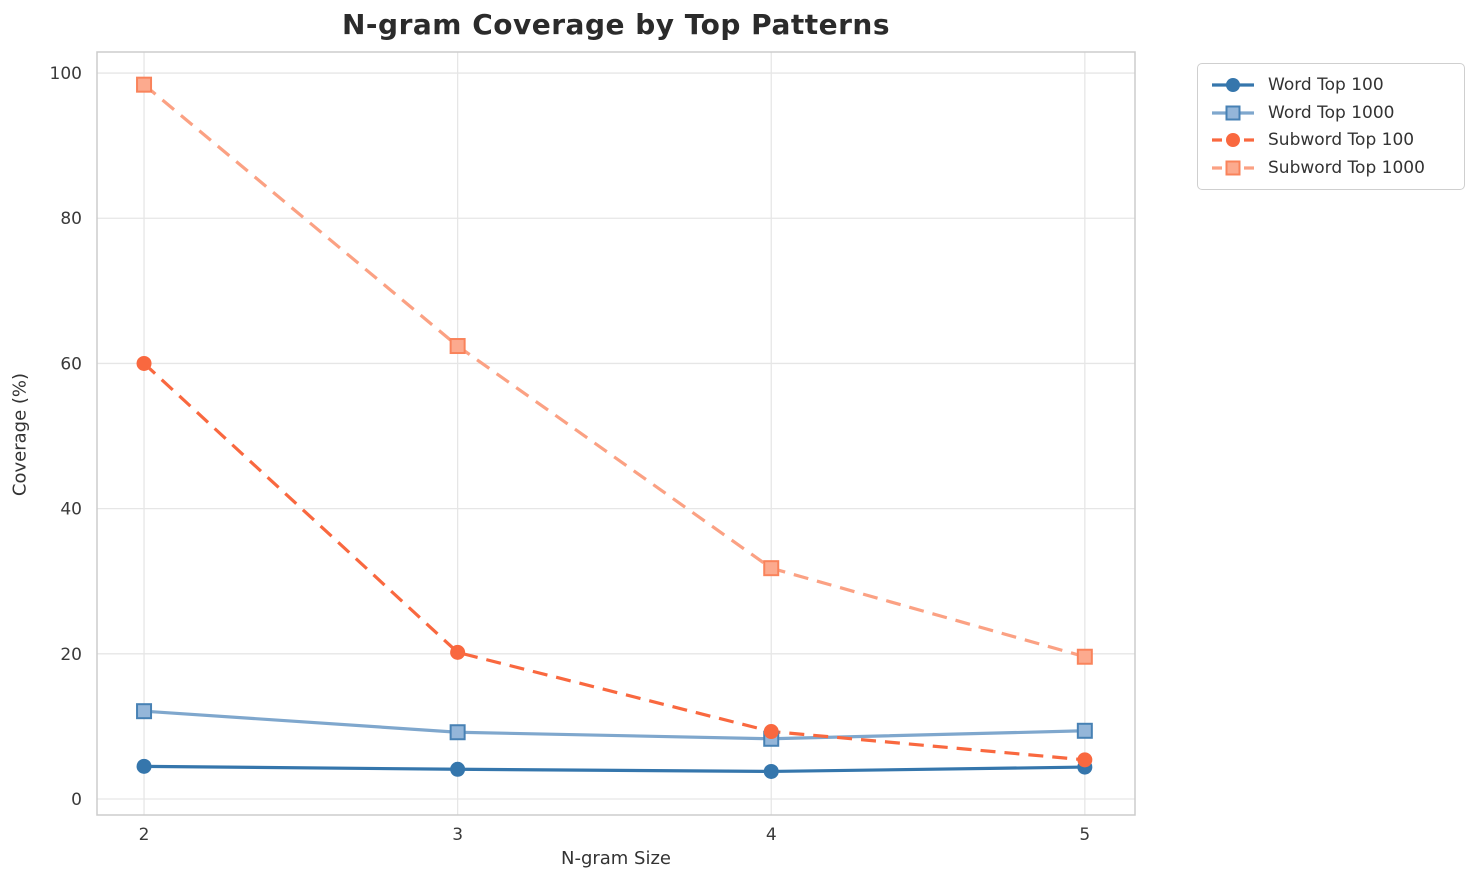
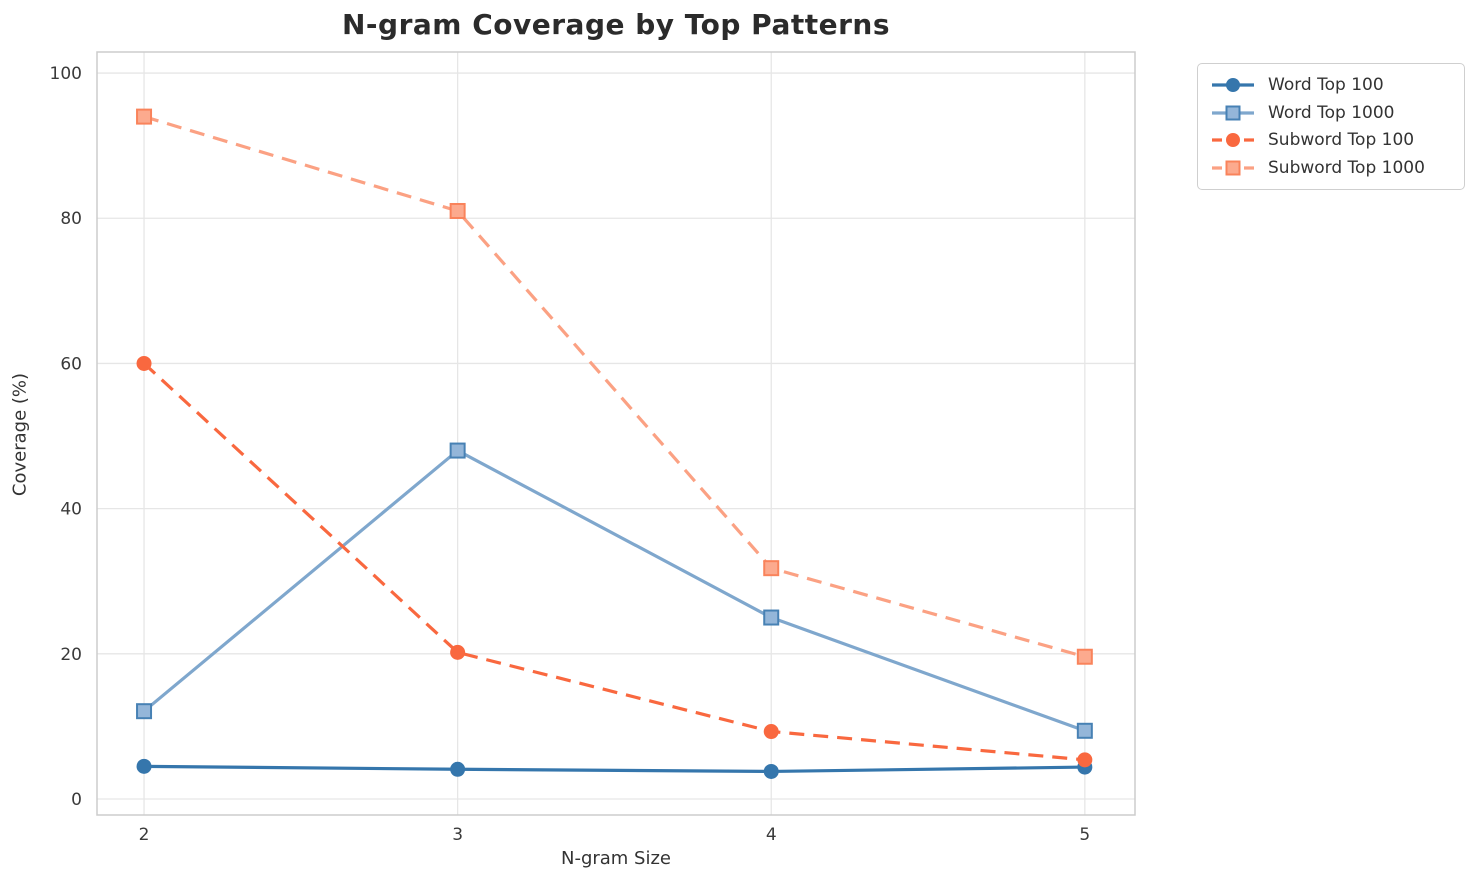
Subword Top 1000/2: 98 -> 94
Word Top 1000/3: 9 -> 48
Subword Top 1000/3: 62 -> 81
Word Top 1000/4: 8 -> 25
